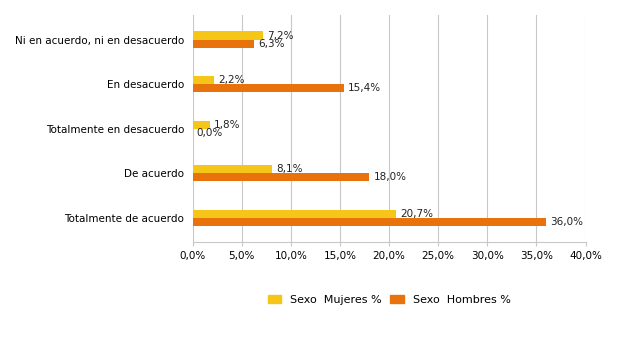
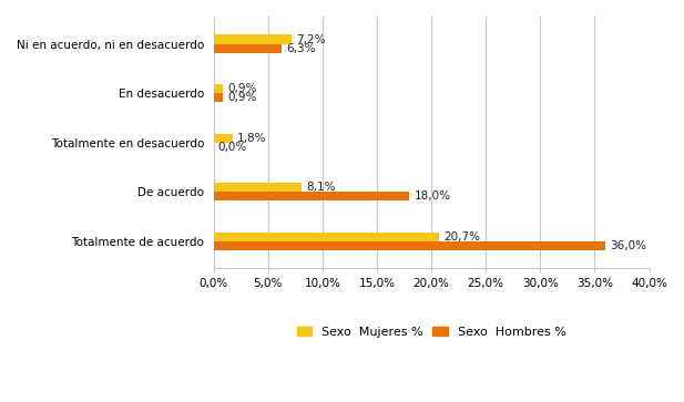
Sexo Mujeres %/En desacuerdo: 2,2% -> 0,9%
Sexo Hombres %/En desacuerdo: 15,4% -> 0,9%
